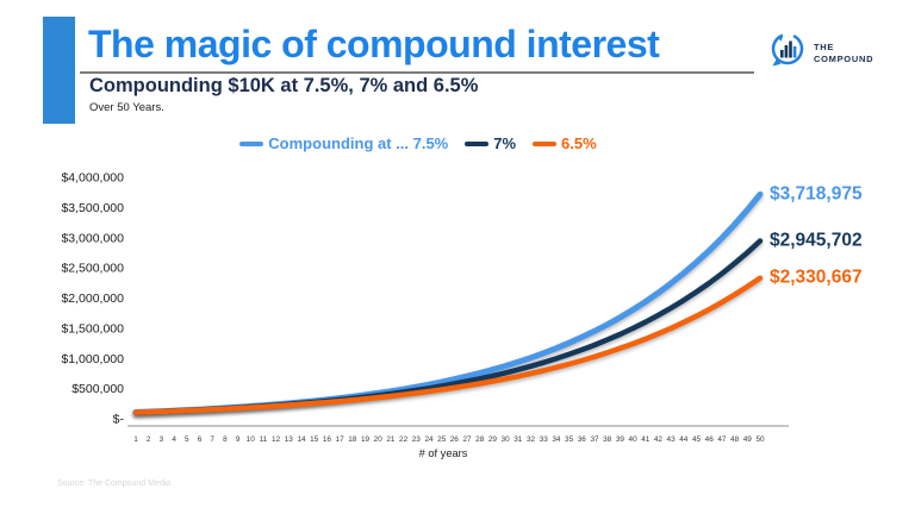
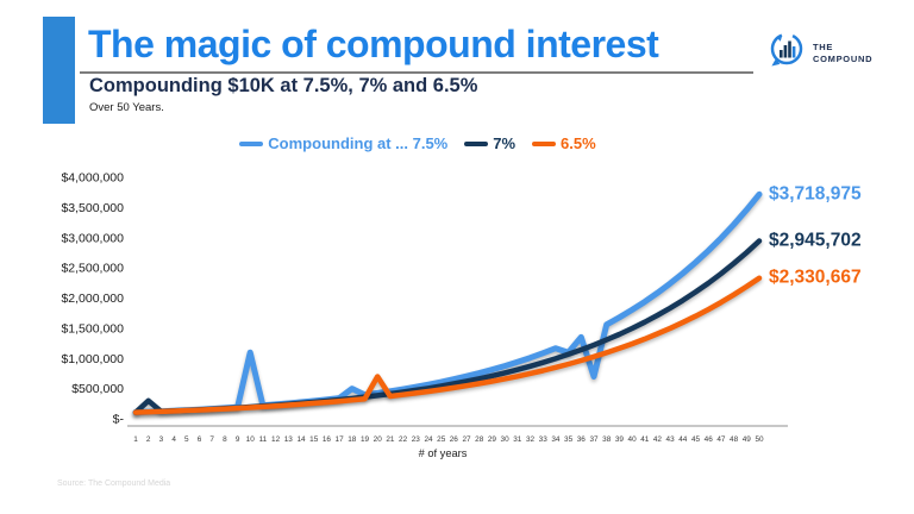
7%/2: $100000 -> $300000
Compounding at ... 7.5%/10: $200000 -> $1100000
Compounding at ... 7.5%/18: $400000 -> $500000
6.5%/20: $400000 -> $700000
Compounding at ... 7.5%/35: $1300000 -> $1100000
Compounding at ... 7.5%/37: $1500000 -> $700000
